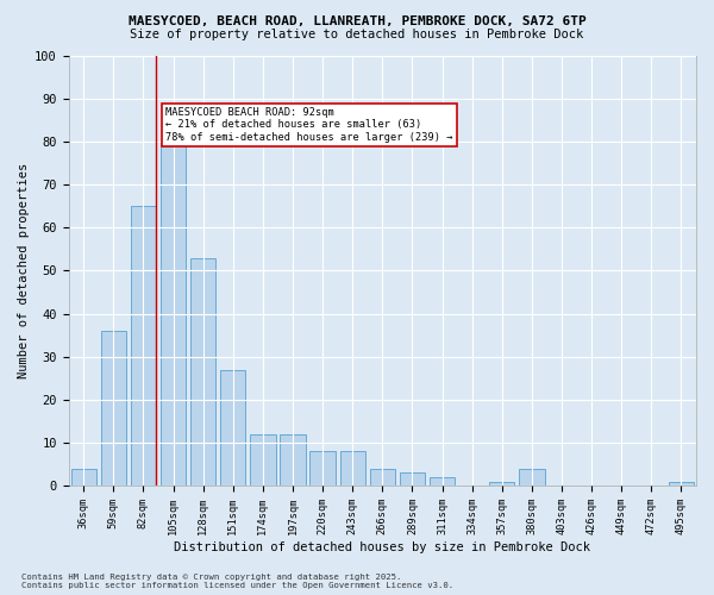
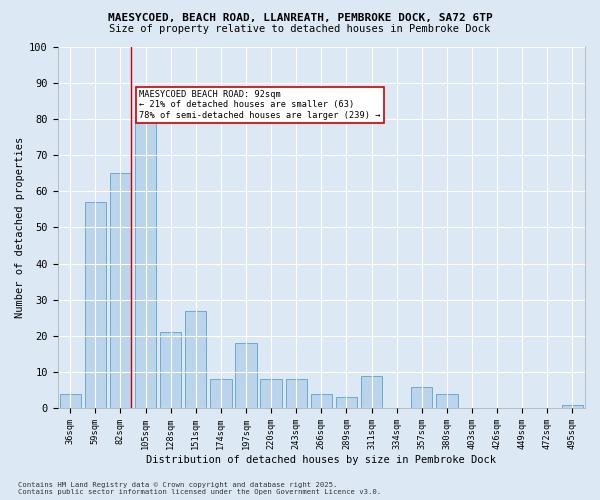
59sqm: 36 -> 57
128sqm: 53 -> 21
174sqm: 12 -> 8
197sqm: 12 -> 18
311sqm: 2 -> 9
357sqm: 1 -> 6
